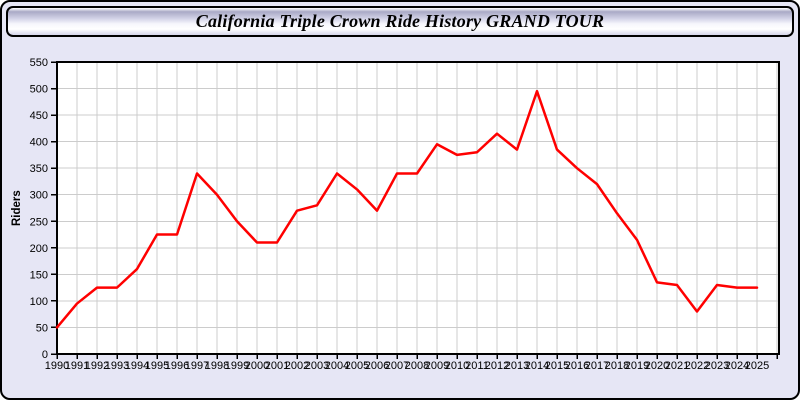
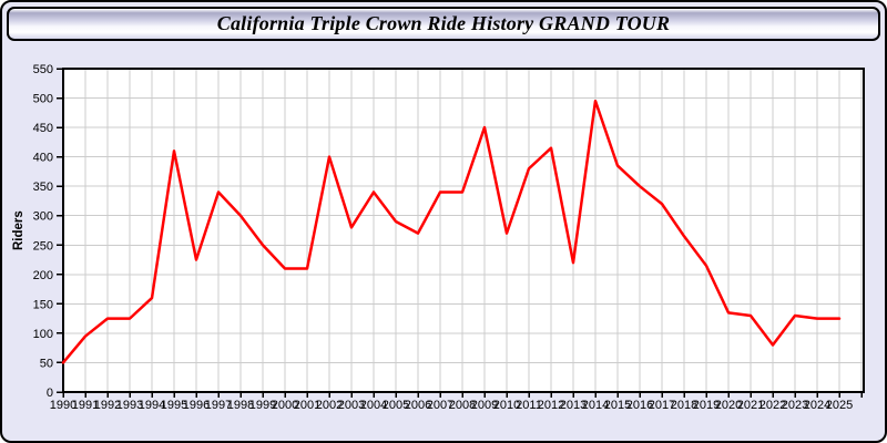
1995: 220 -> 410
2002: 270 -> 400
2005: 310 -> 290
2009: 400 -> 450
2010: 380 -> 270
2013: 380 -> 220
